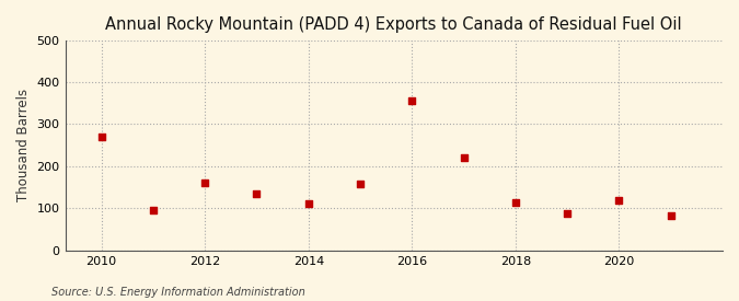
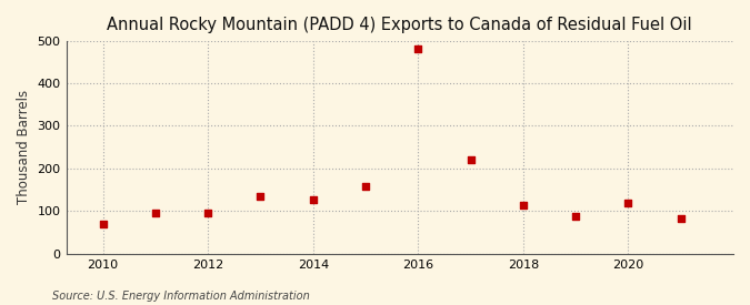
2010: 270 -> 70
2012: 160 -> 95
2014: 110 -> 128
2016: 355 -> 482
